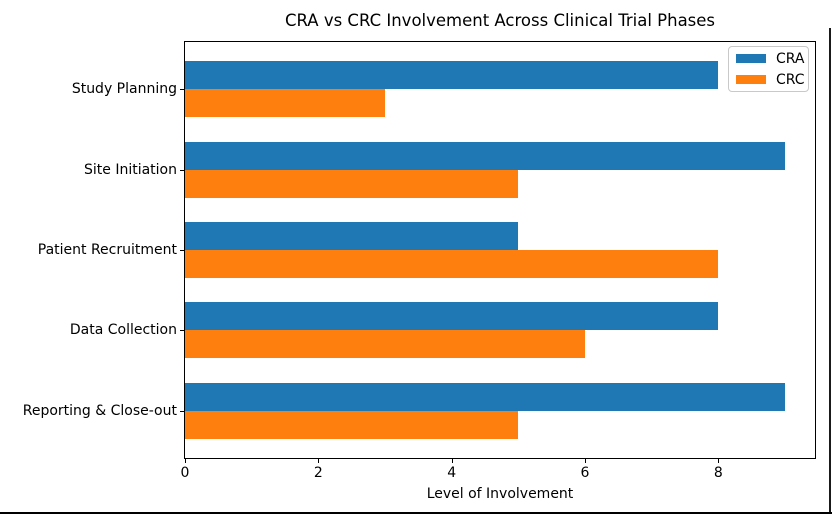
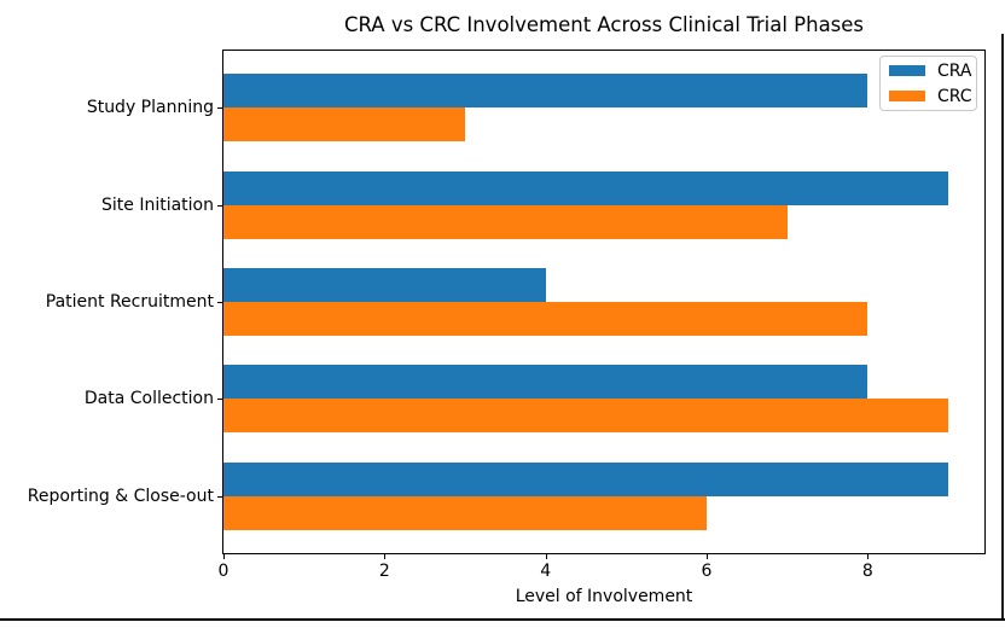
CRC/Site Initiation: 5 -> 7
CRA/Patient Recruitment: 5 -> 4
CRC/Data Collection: 6 -> 9
CRC/Reporting & Close-out: 5 -> 6
